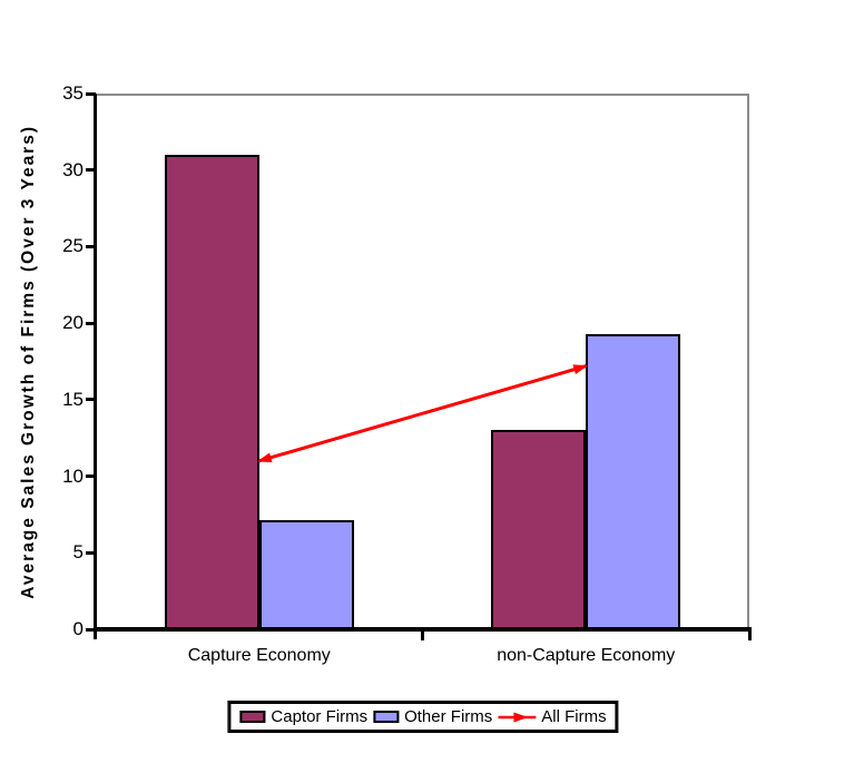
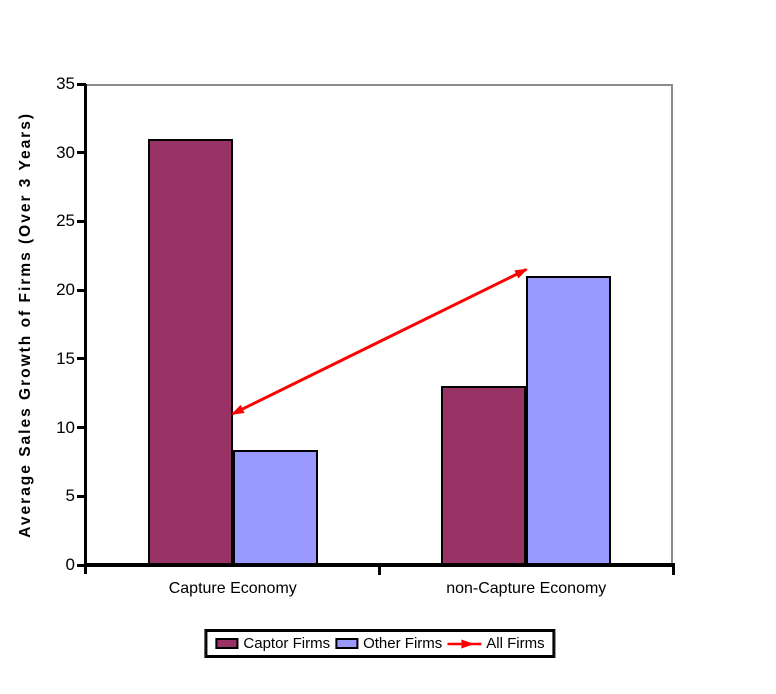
Other Firms/Capture Economy: 7.1 -> 8.4
Other Firms/non-Capture Economy: 19.3 -> 21.0
All Firms/non-Capture Economy: 17.2 -> 21.5
